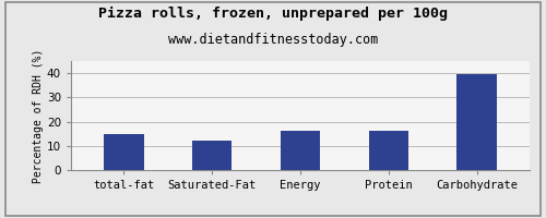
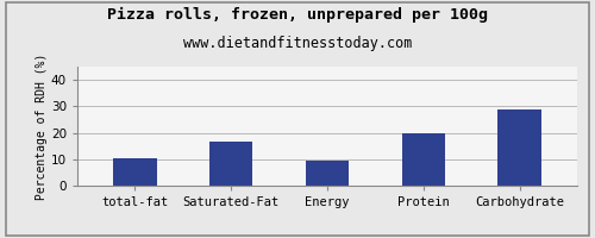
total-fat: 15.0 -> 10.5
Saturated-Fat: 12.3 -> 16.5
Energy: 16.2 -> 9.5
Protein: 16.3 -> 20.0
Carbohydrate: 39.5 -> 29.0
